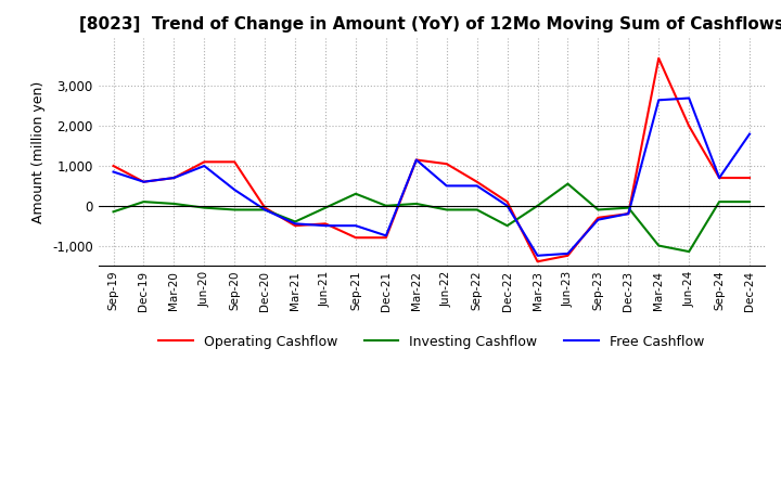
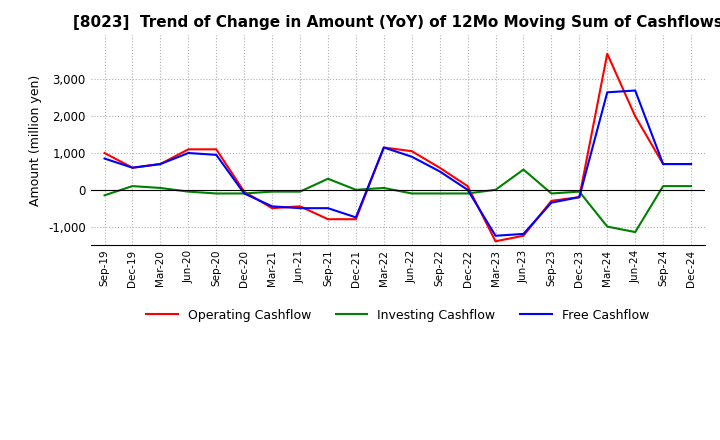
Free Cashflow/Sep-20: 400 -> 950
Investing Cashflow/Mar-21: -400 -> -50
Free Cashflow/Jun-22: 500 -> 900
Investing Cashflow/Dec-22: -500 -> -100
Free Cashflow/Dec-24: 1,800 -> 700
